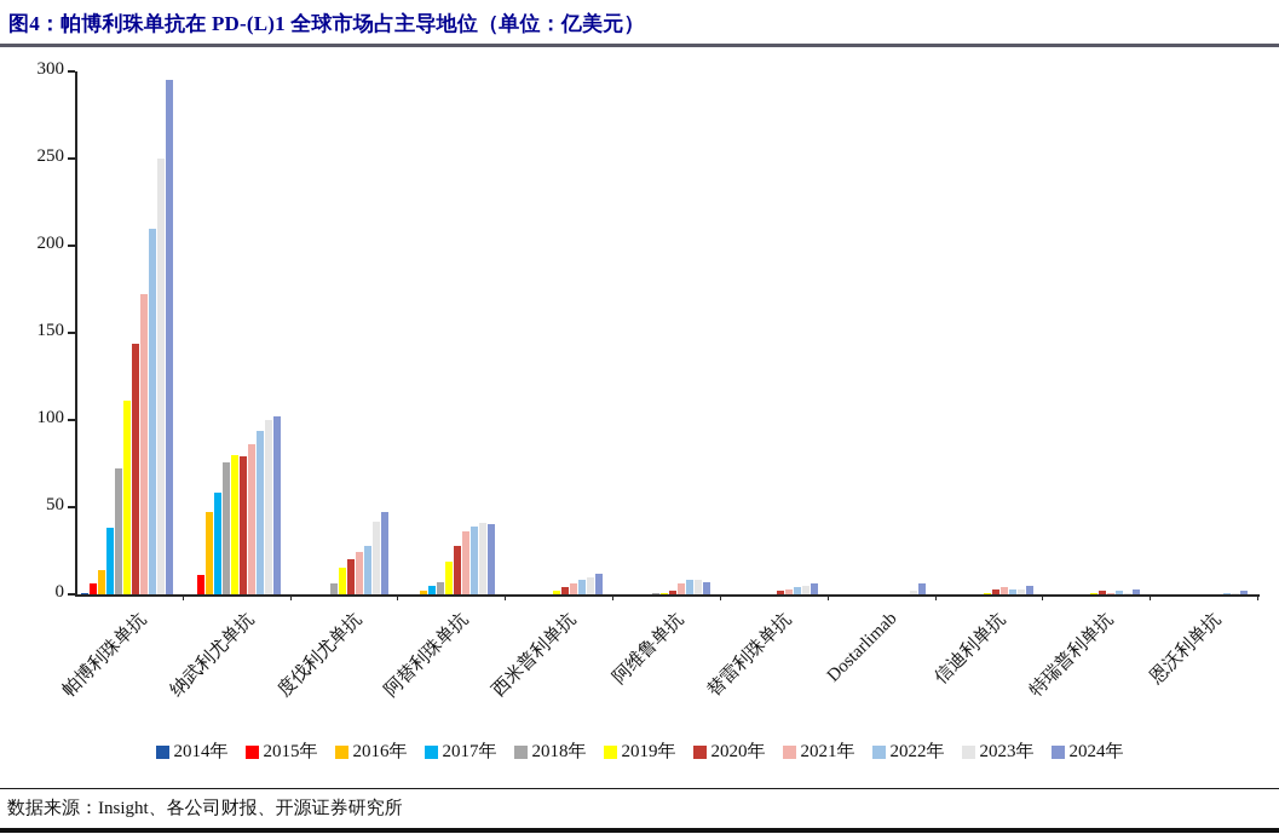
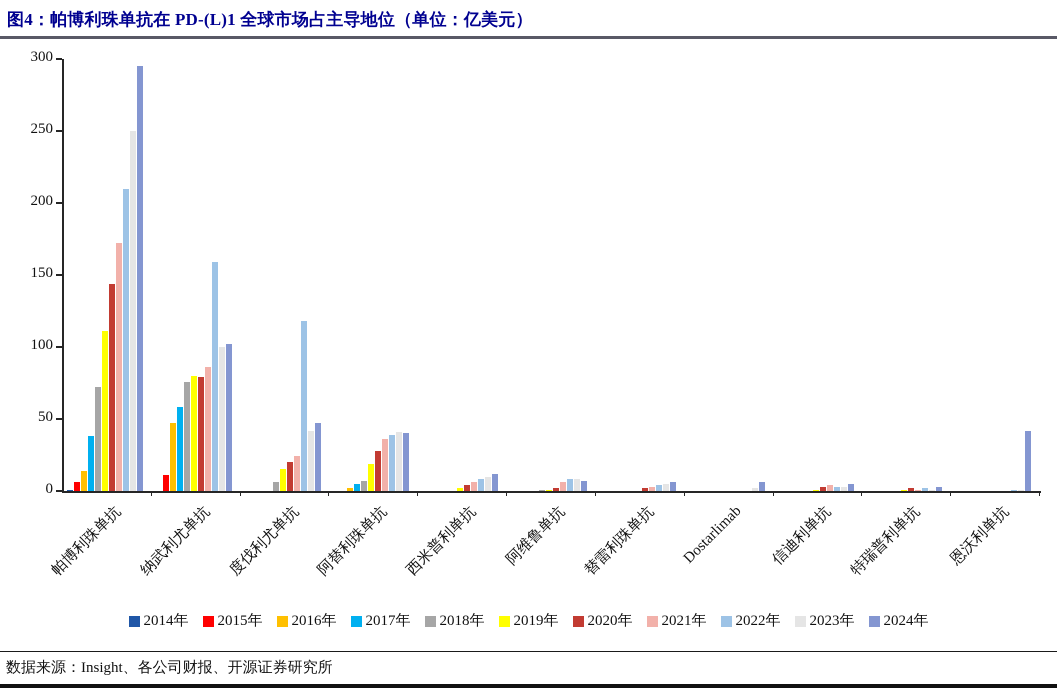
2022年/纳武利尤单抗: 94 -> 159
2022年/度伐利尤单抗: 28 -> 118
2024年/恩沃利单抗: 2 -> 42
